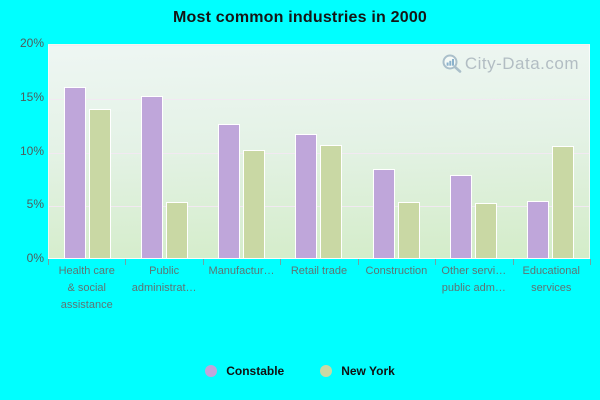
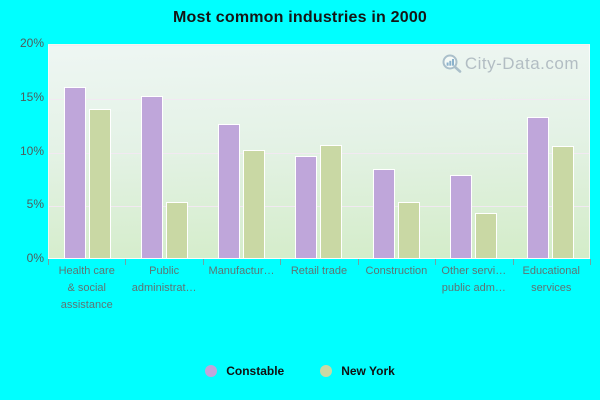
Constable/Retail trade: 11.4% -> 9.4%
New York/Other servi… public adm…: 5.0% -> 4.1%
Constable/Educational services: 5.2% -> 13.0%
